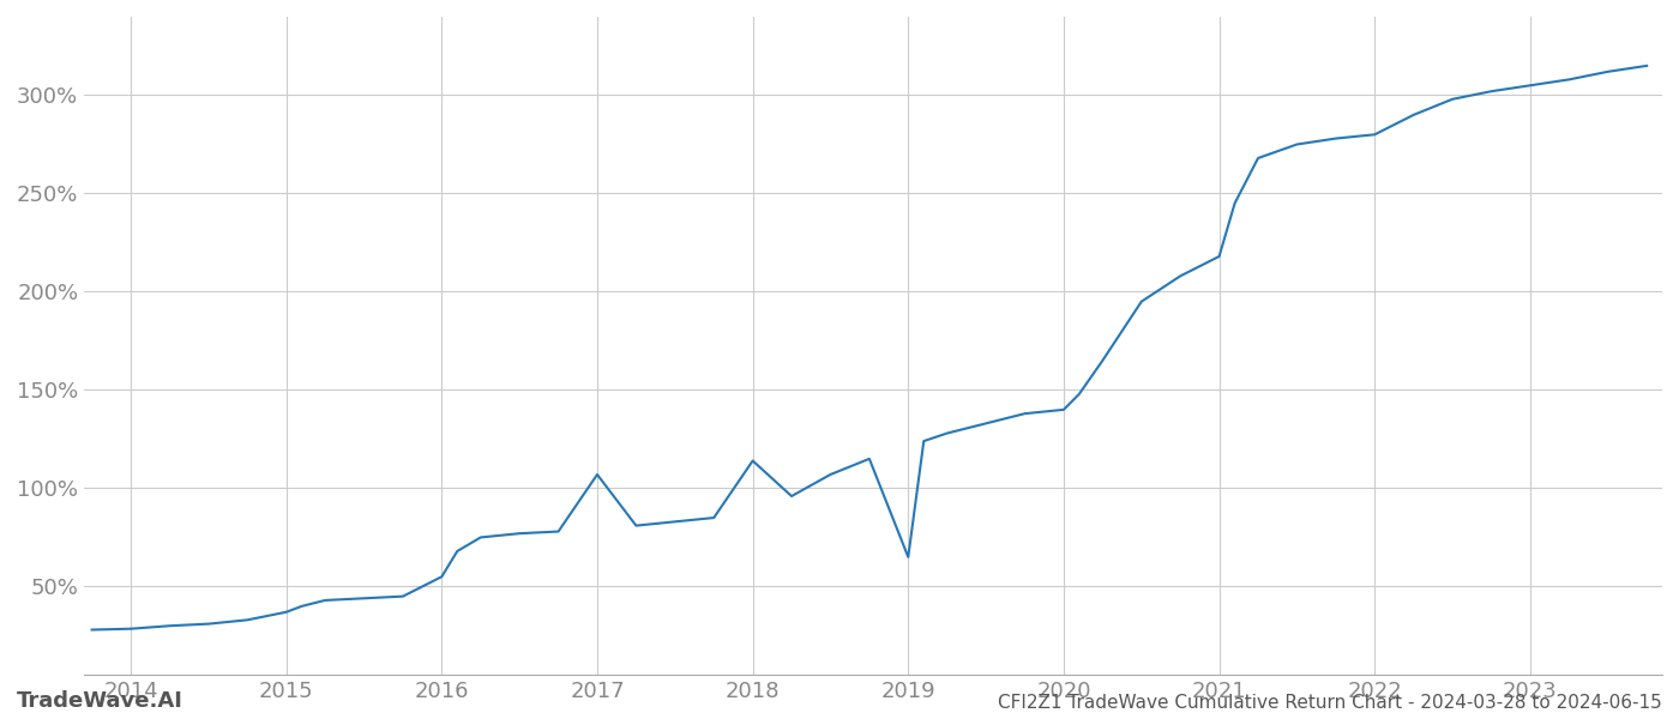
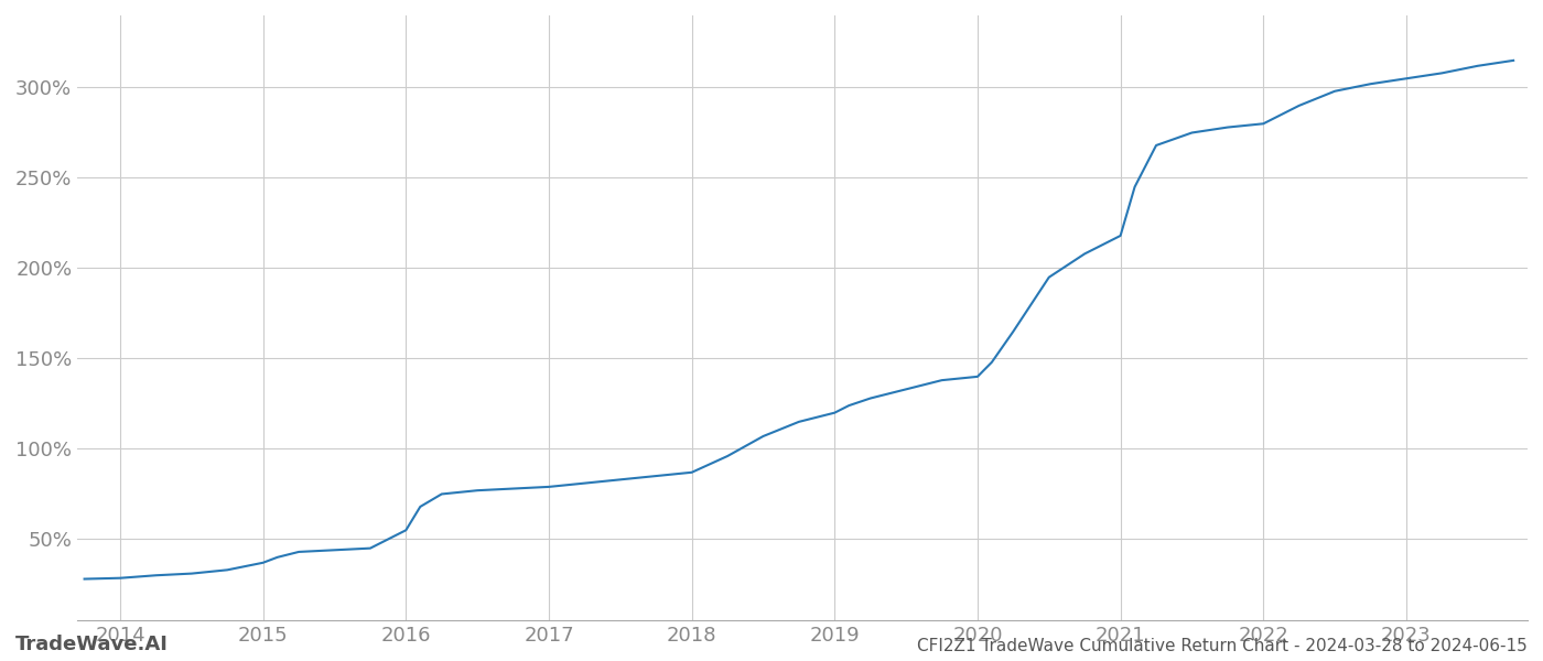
2017: 107% -> 79%
2018: 114% -> 87%
2019: 65% -> 120%
